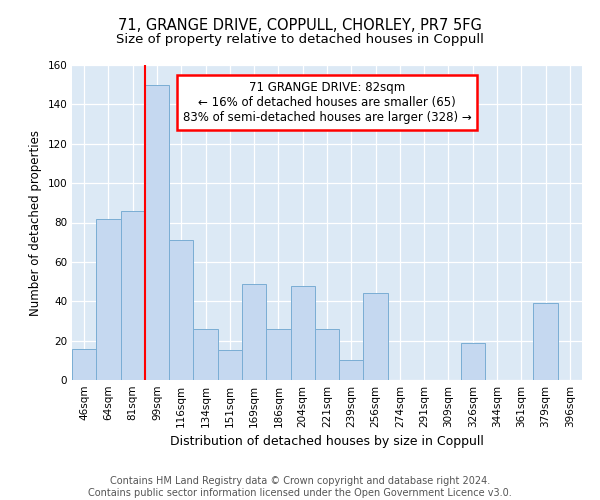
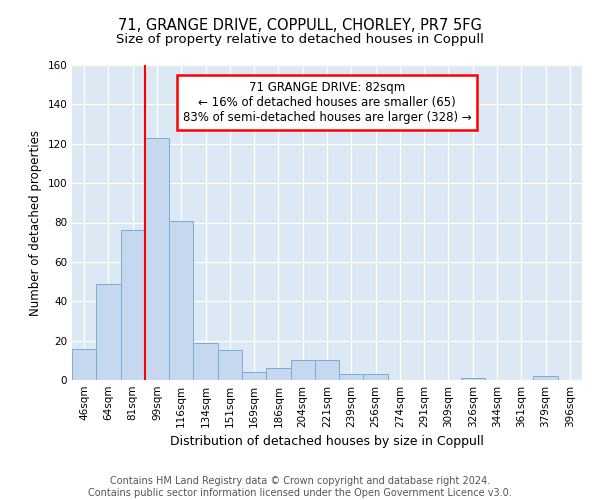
64sqm: 82 -> 49
81sqm: 86 -> 76
99sqm: 150 -> 123
116sqm: 71 -> 81
134sqm: 26 -> 19
169sqm: 49 -> 4
186sqm: 26 -> 6
204sqm: 48 -> 10
221sqm: 26 -> 10
239sqm: 10 -> 3
256sqm: 44 -> 3
326sqm: 19 -> 1
379sqm: 39 -> 2
